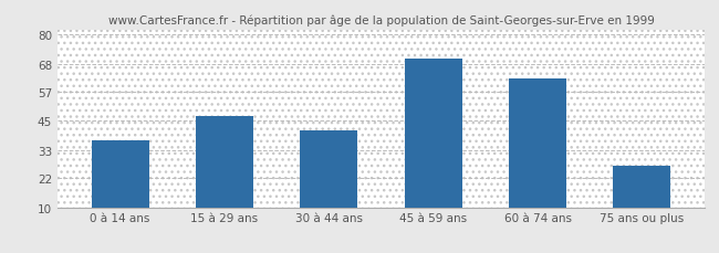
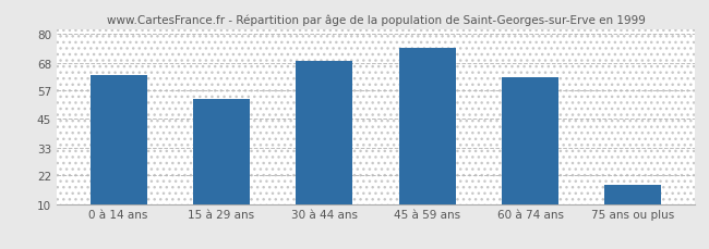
0 à 14 ans: 37 -> 63
15 à 29 ans: 47 -> 53
30 à 44 ans: 41 -> 69
45 à 59 ans: 70 -> 74
75 ans ou plus: 27 -> 18
